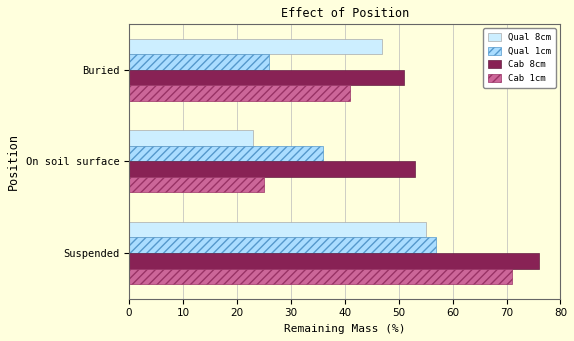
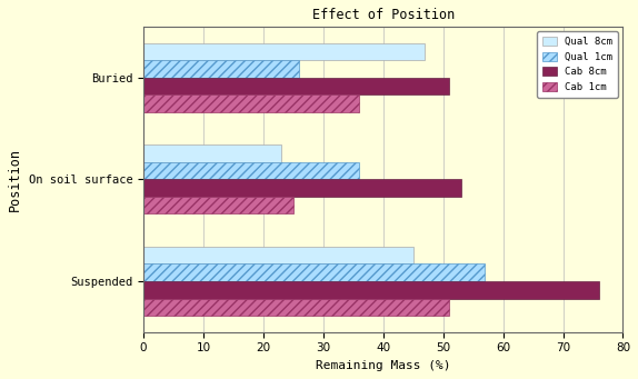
Cab 1cm/Buried: 41 -> 36
Qual 8cm/Suspended: 55 -> 45
Cab 1cm/Suspended: 71 -> 51
